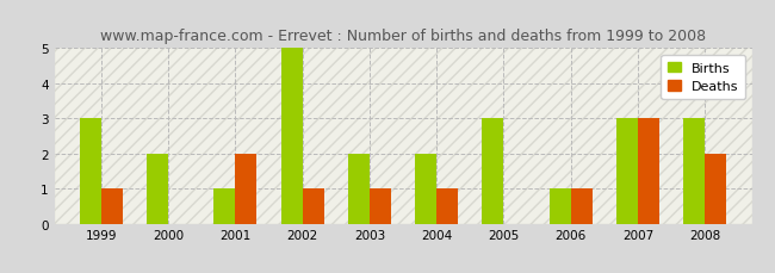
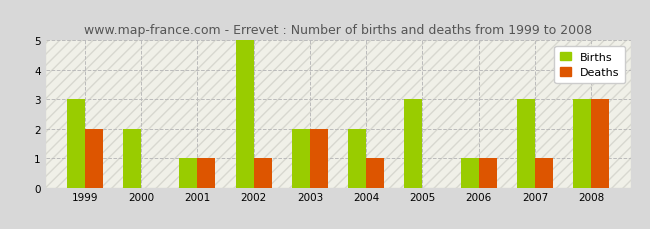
Deaths/1999: 1 -> 2
Deaths/2001: 2 -> 1
Deaths/2003: 1 -> 2
Deaths/2007: 3 -> 1
Deaths/2008: 2 -> 3
